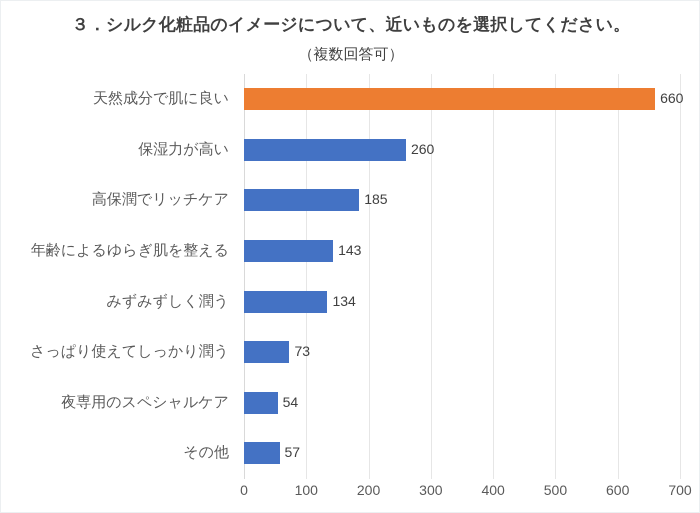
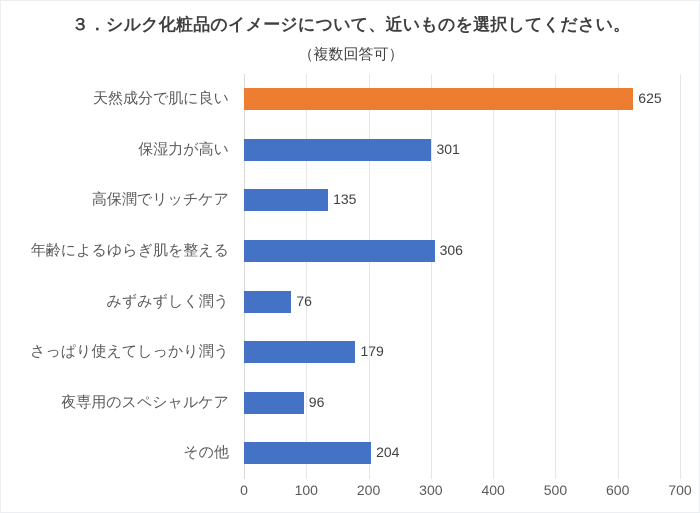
天然成分で肌に良い: 660 -> 625
保湿力が高い: 260 -> 301
高保潤でリッチケア: 185 -> 135
年齢によるゆらぎ肌を整える: 143 -> 306
みずみずしく潤う: 134 -> 76
さっぱり使えてしっかり潤う: 73 -> 179
夜専用のスペシャルケア: 54 -> 96
その他: 57 -> 204
